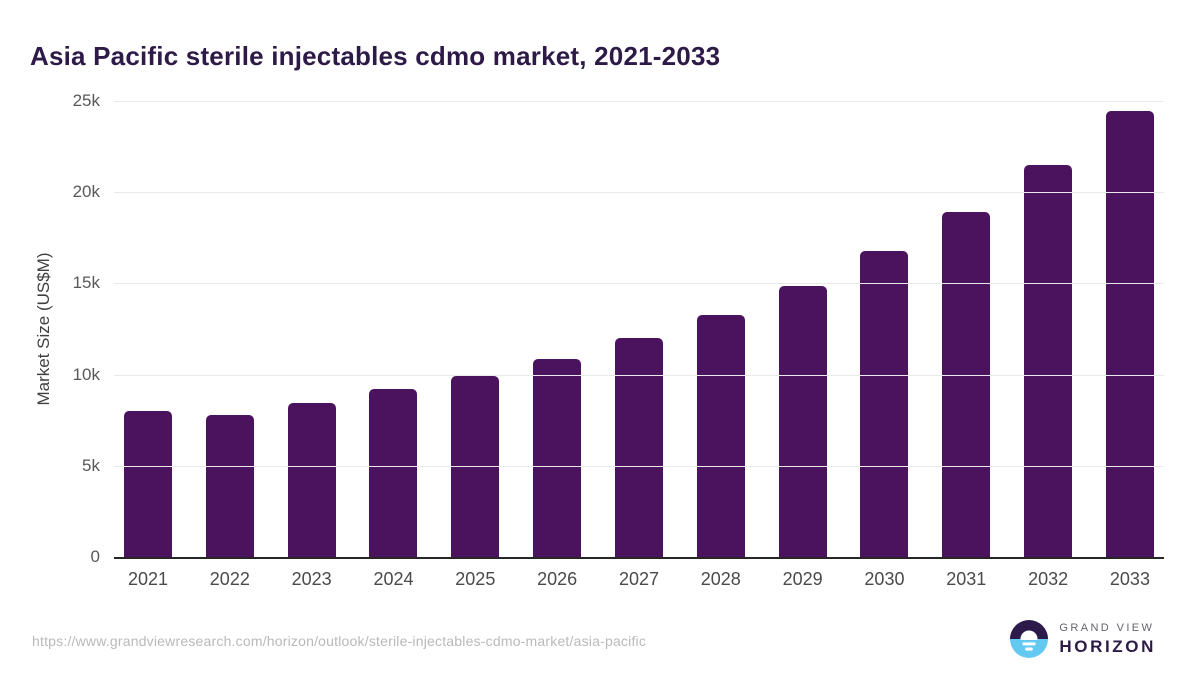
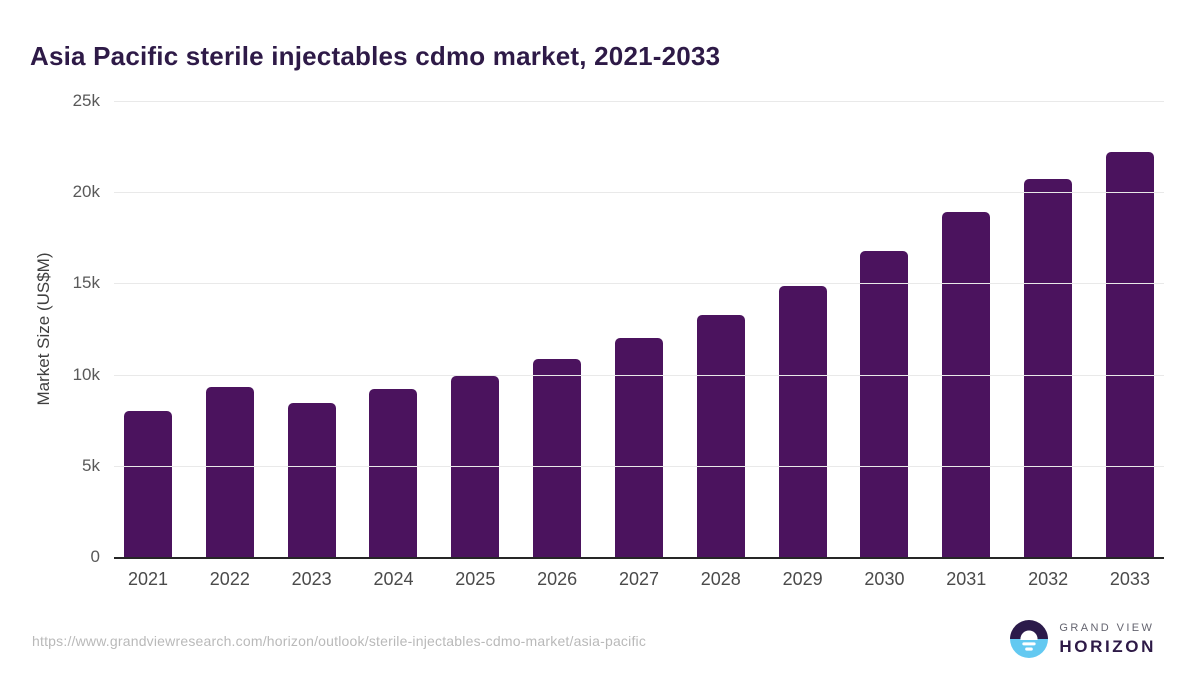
2022: 7.8k -> 9.3k
2032: 21.5k -> 20.7k
2033: 24.5k -> 22.2k
